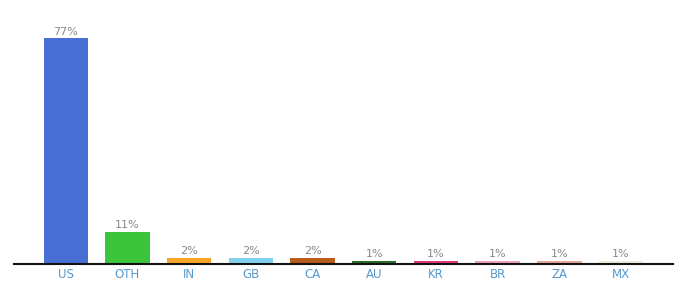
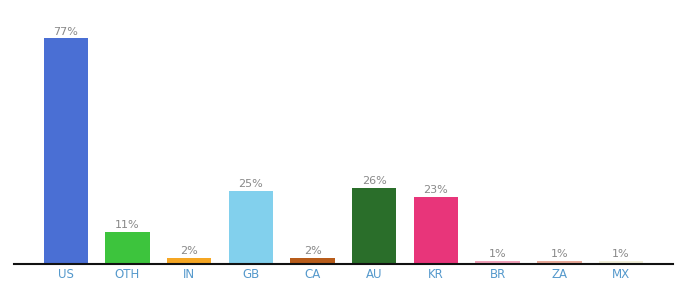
GB: 2% -> 25%
AU: 1% -> 26%
KR: 1% -> 23%
